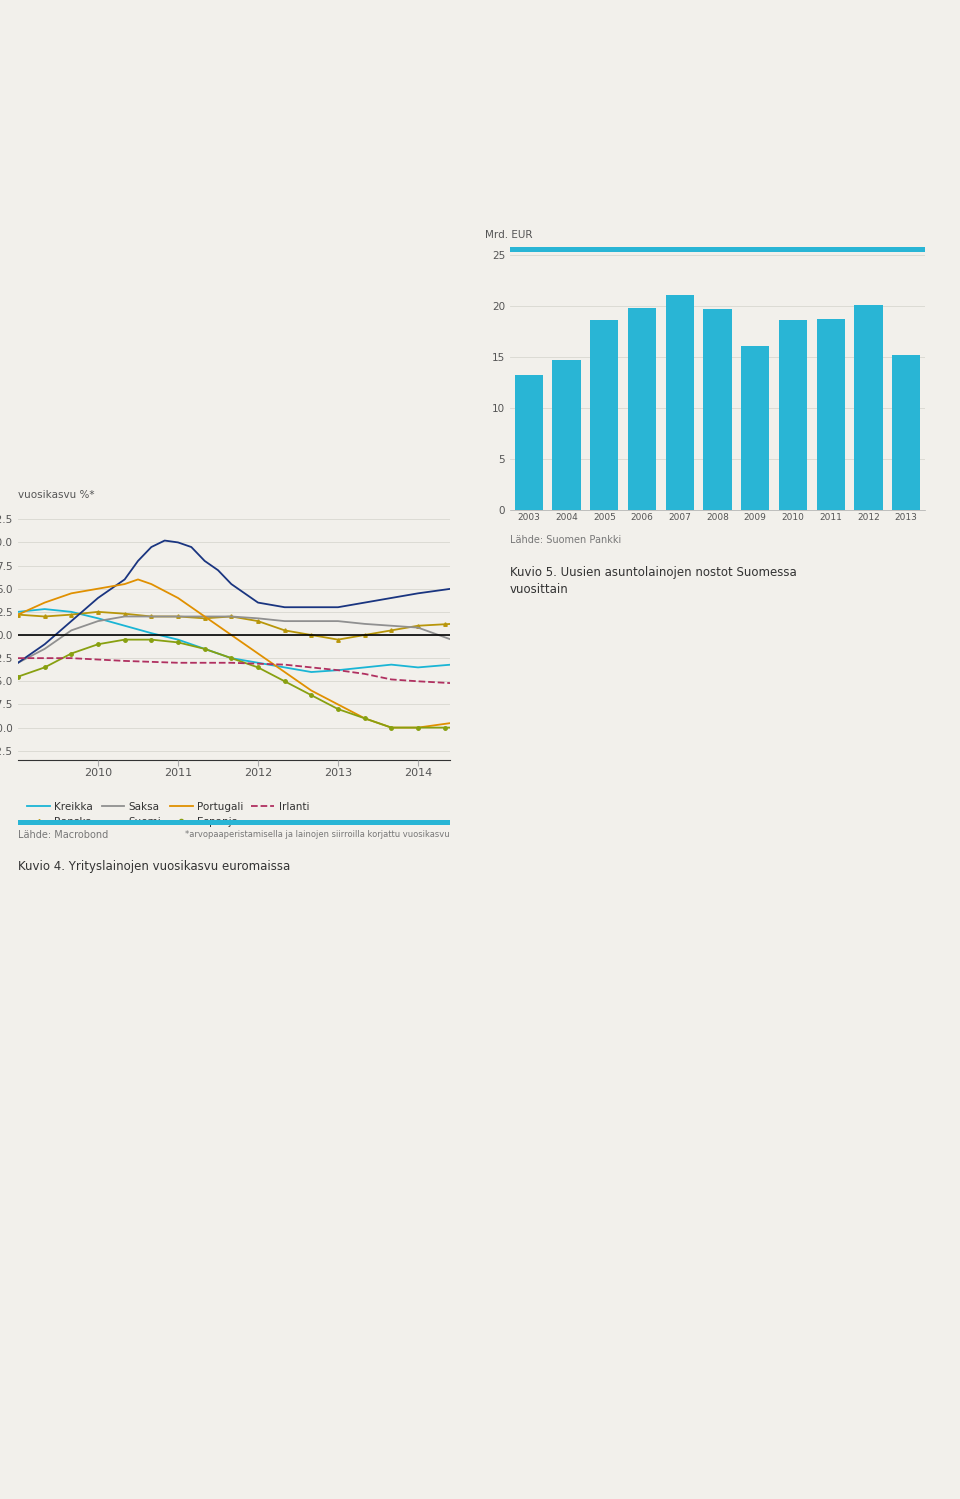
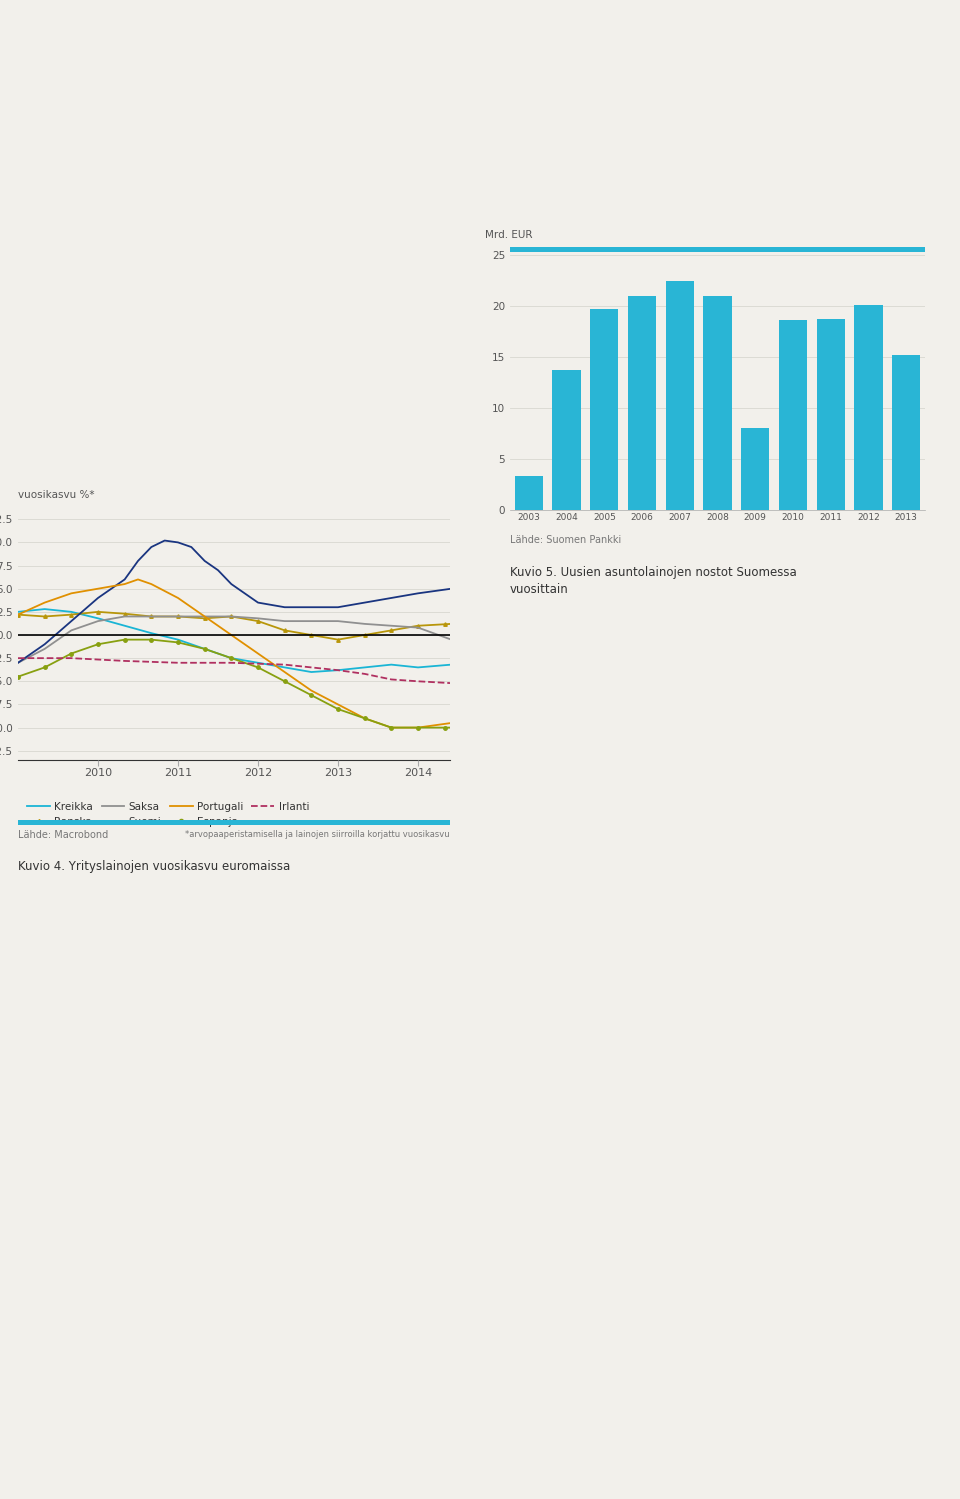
2003: 13.2 -> 3.3
2004: 14.7 -> 13.7
2005: 18.6 -> 19.7
2006: 19.8 -> 21.0
2007: 21.1 -> 22.5
2008: 19.7 -> 21.0
2009: 16.1 -> 8.0
